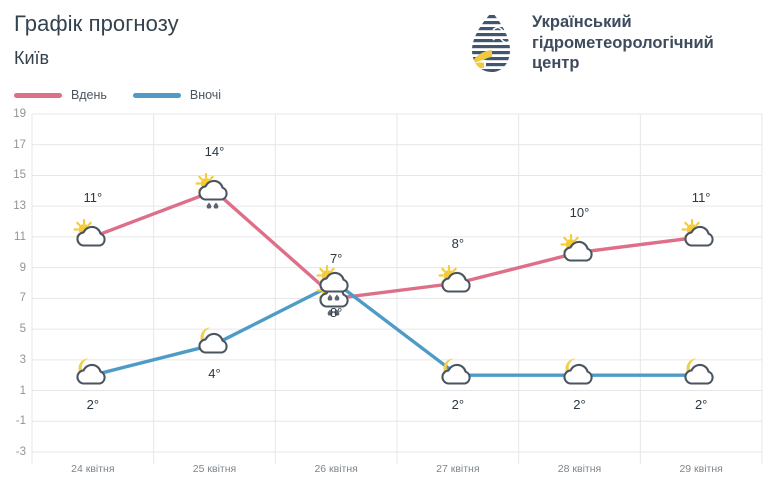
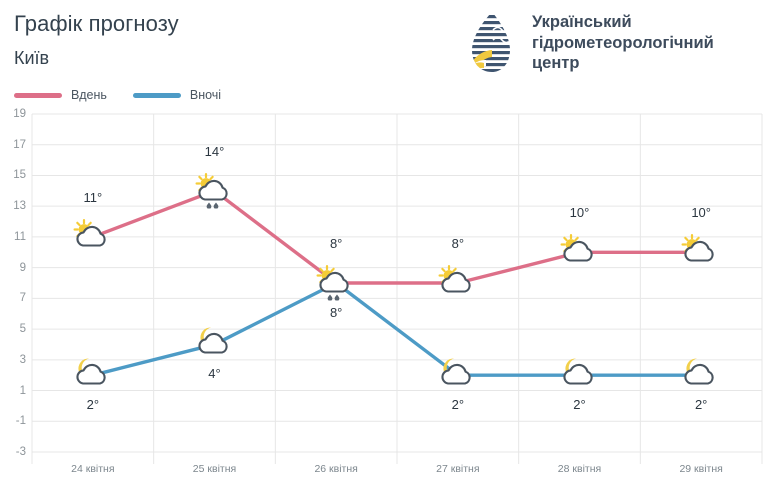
Вдень/26 квітня: 7° -> 8°
Вдень/29 квітня: 11° -> 10°
